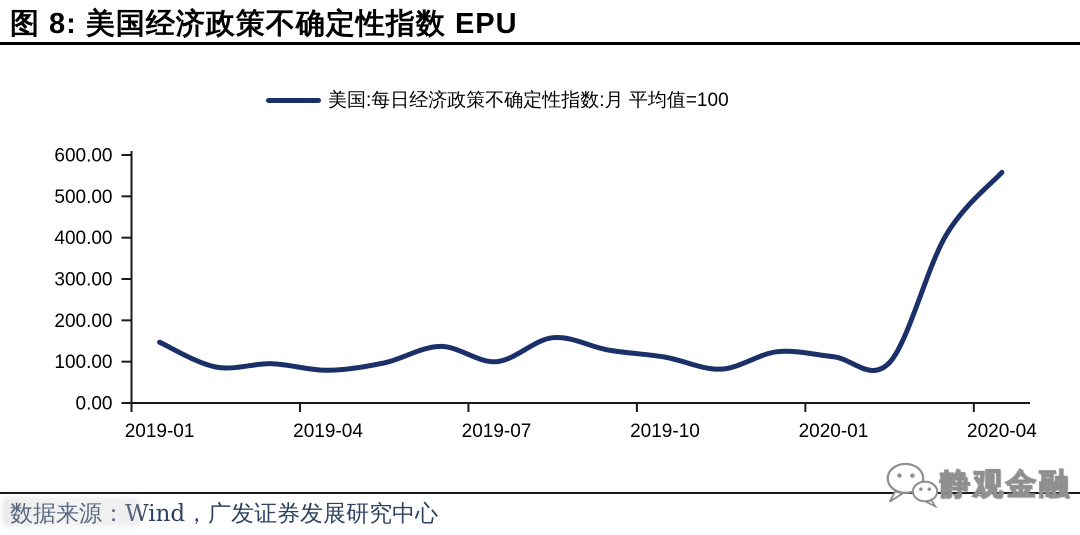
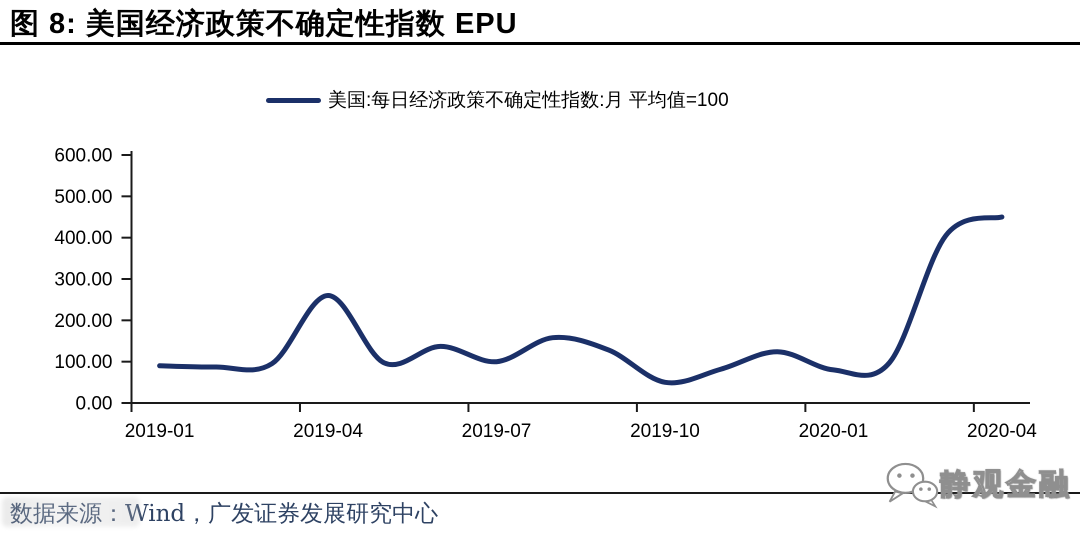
2019-01: 150 -> 90
2019-04: 80 -> 260
2019-10: 110 -> 50
2020-01: 110 -> 80
2020-04: 560 -> 450
